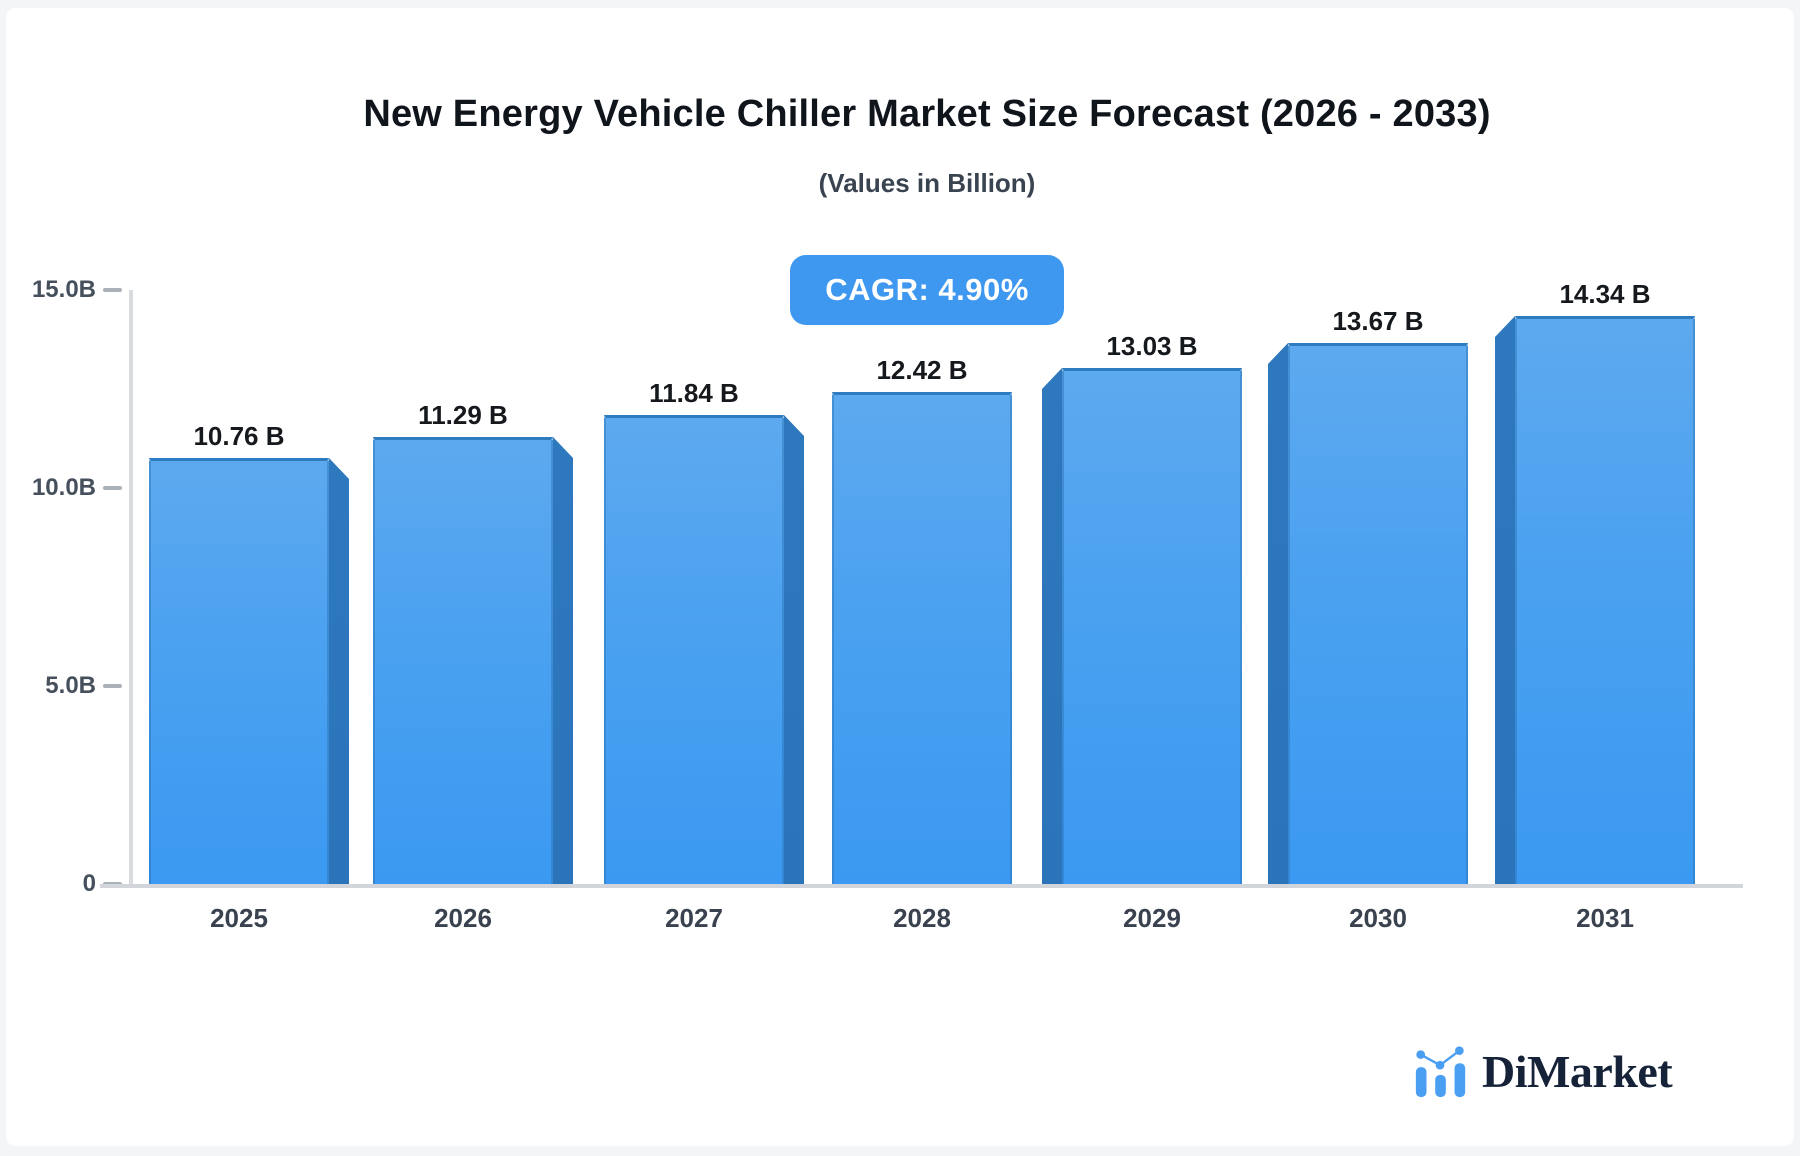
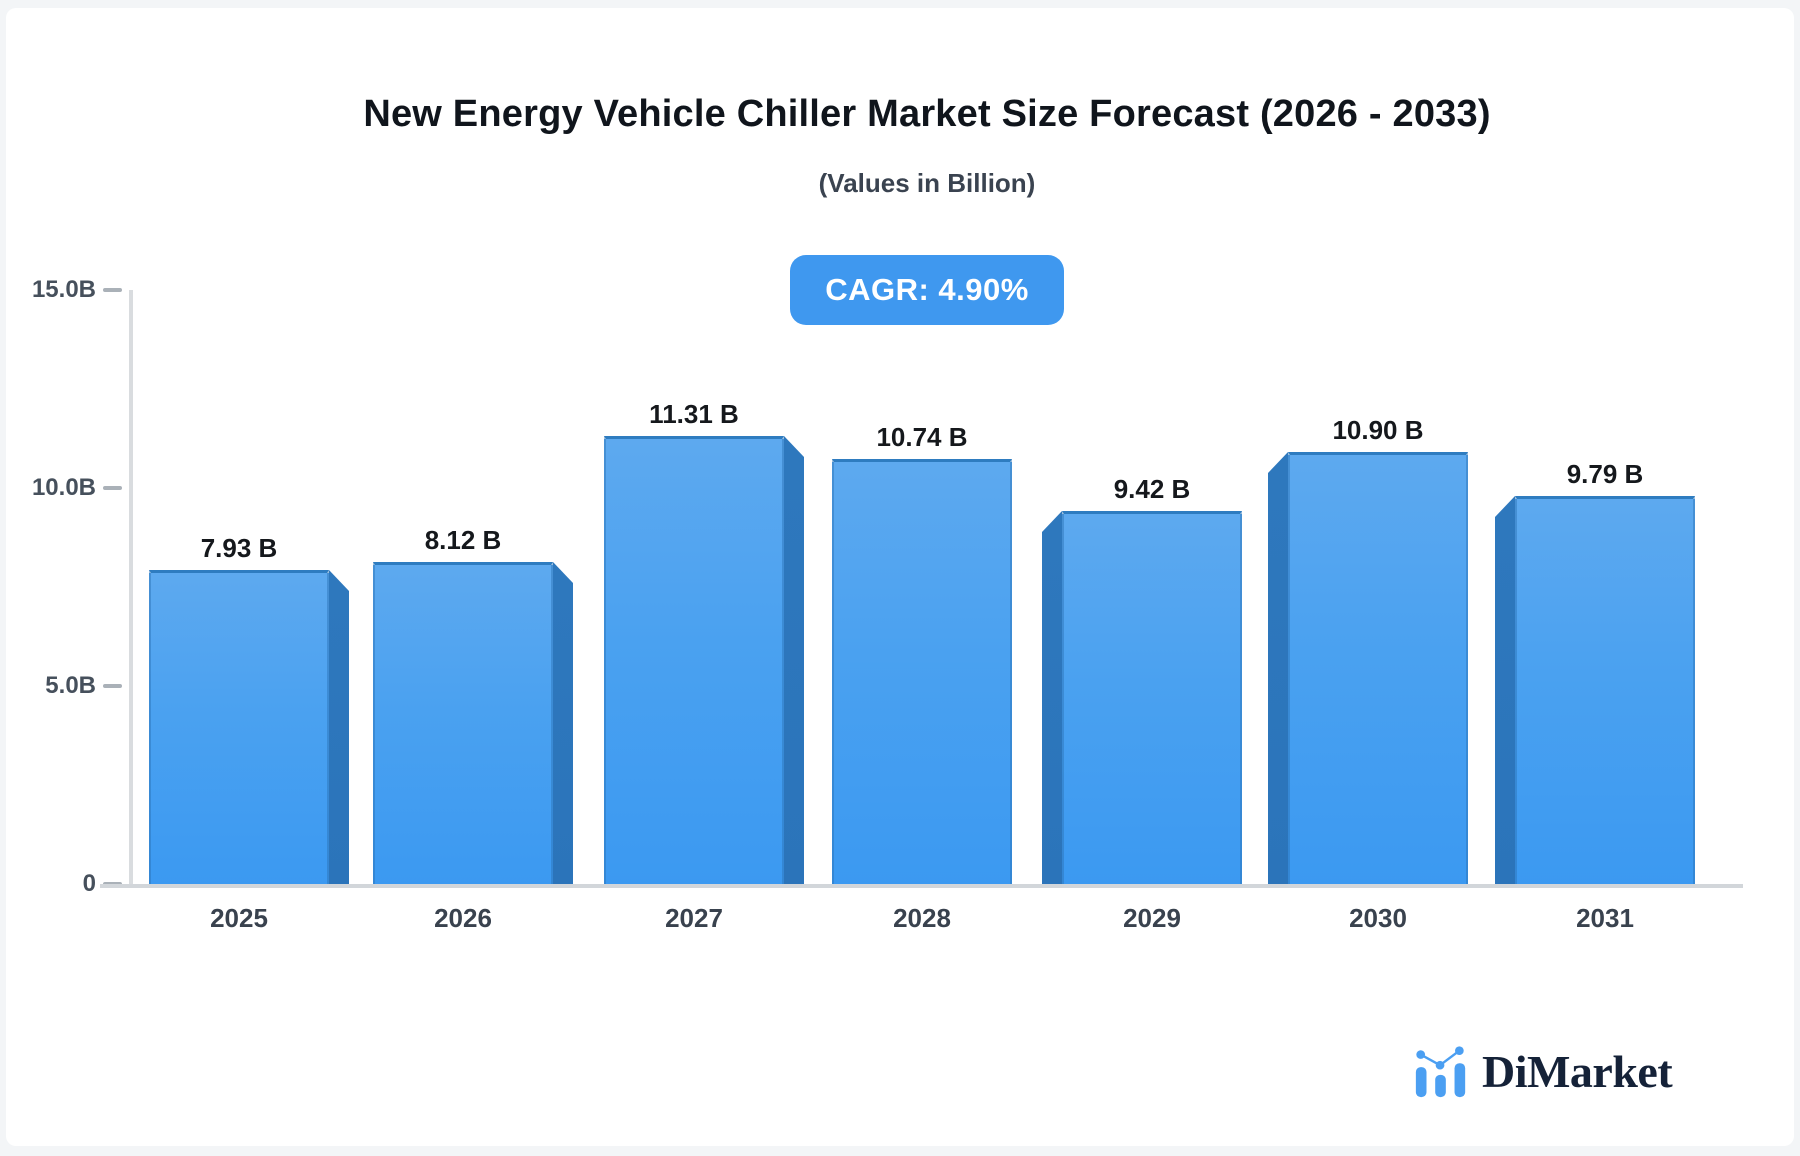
2025: 10.76 -> 7.93
2026: 11.29 -> 8.12
2027: 11.84 -> 11.31
2028: 12.42 -> 10.74
2029: 13.03 -> 9.42
2030: 13.67 -> 10.90
2031: 14.34 -> 9.79
